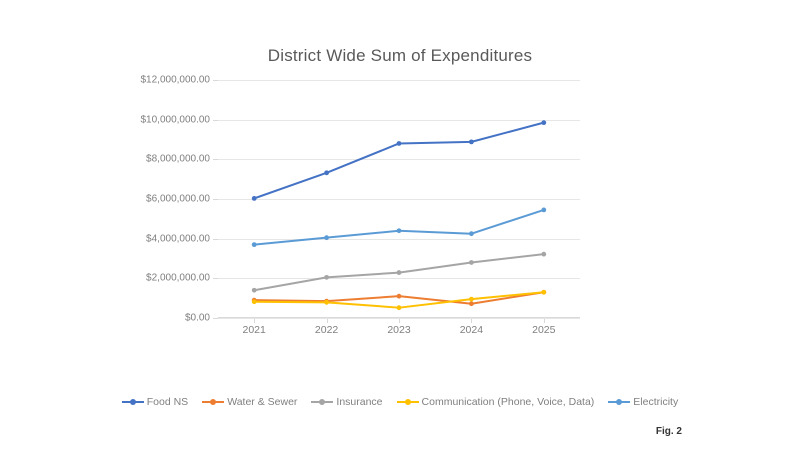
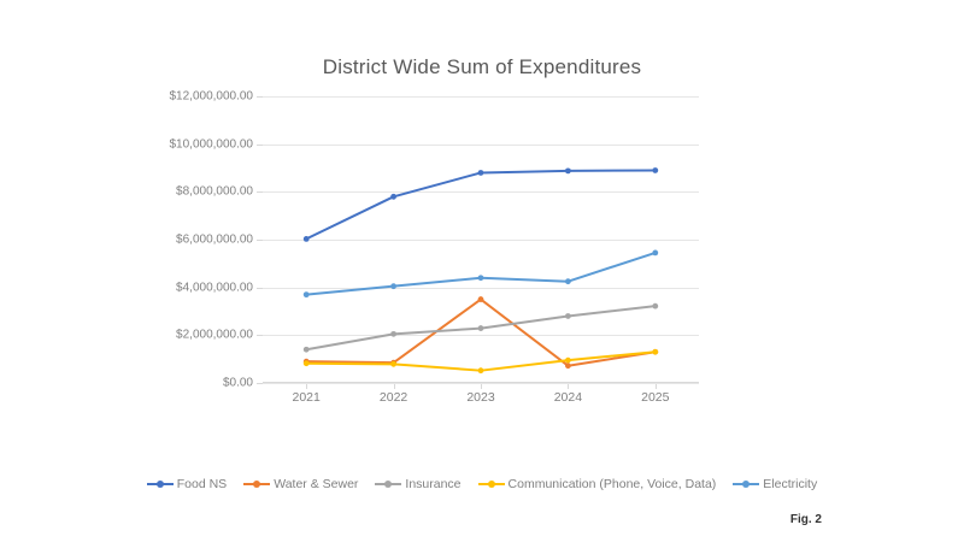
Food NS/2022: $7300000 -> $7800000
Water & Sewer/2023: $1100000 -> $3500000
Food NS/2025: $9800000 -> $8900000
